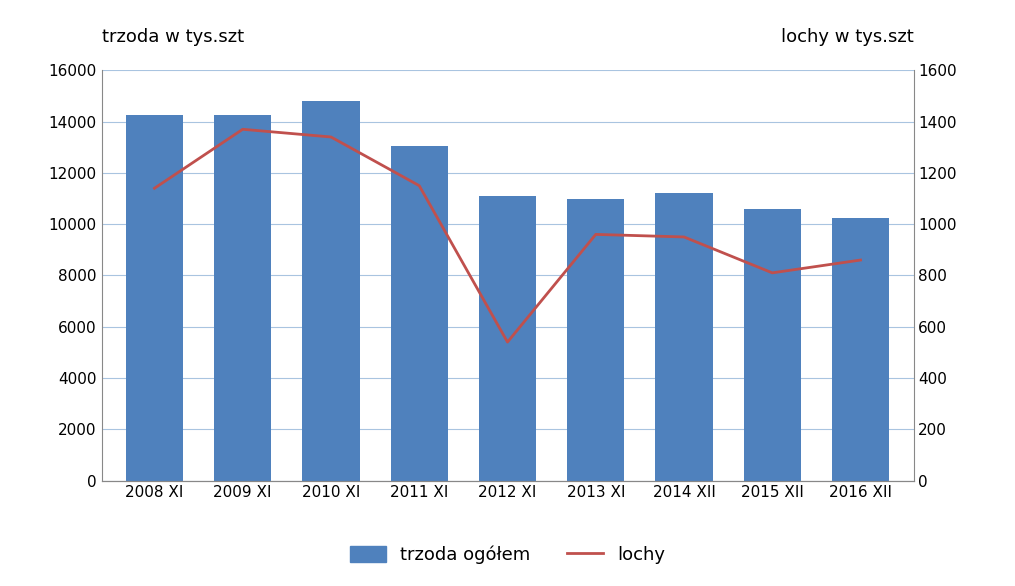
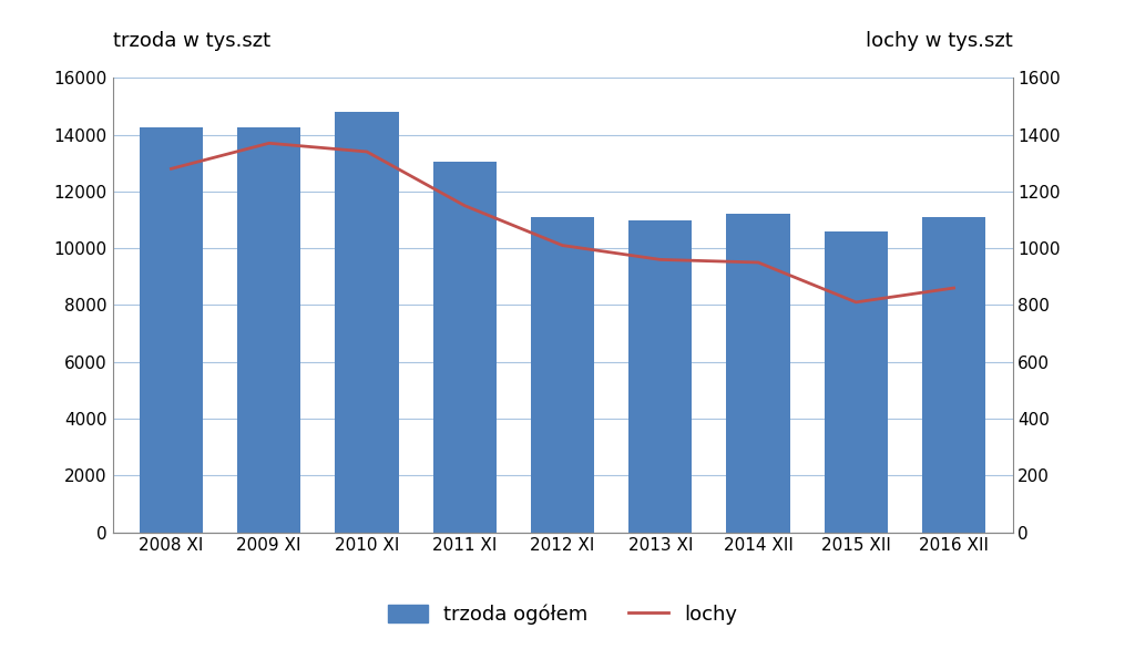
lochy/2008 XI: 1140 -> 1280
lochy/2012 XI: 540 -> 1010
trzoda ogółem/2016 XII: 10250 -> 11100
